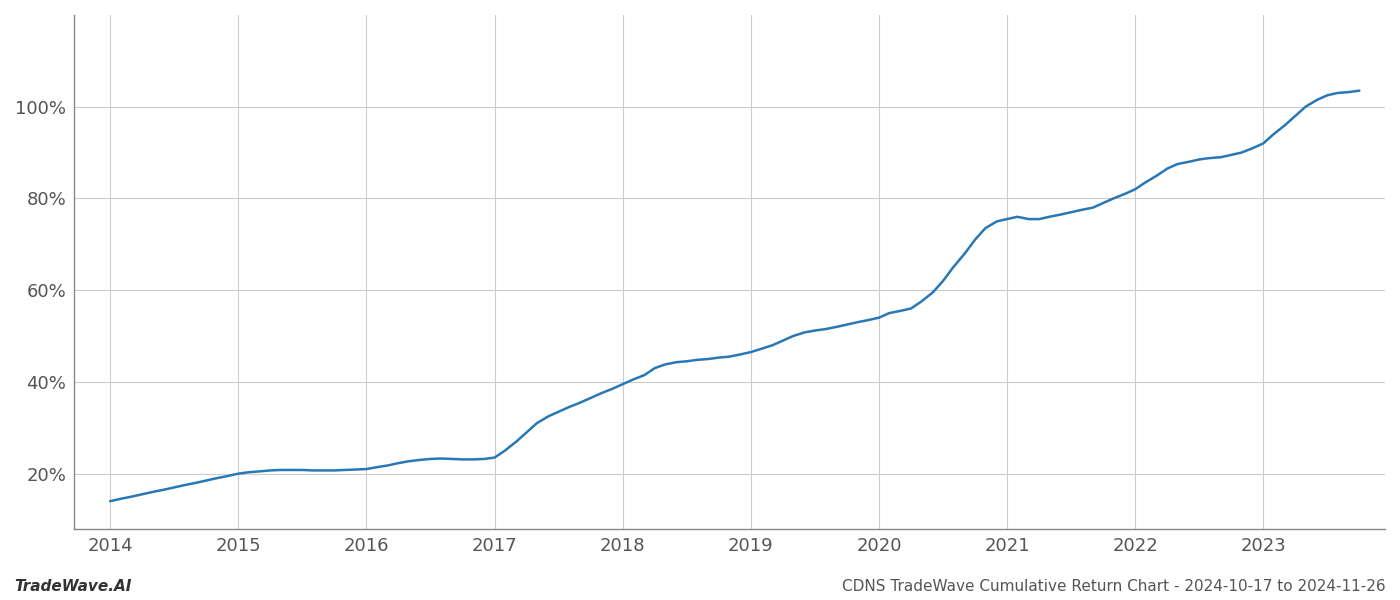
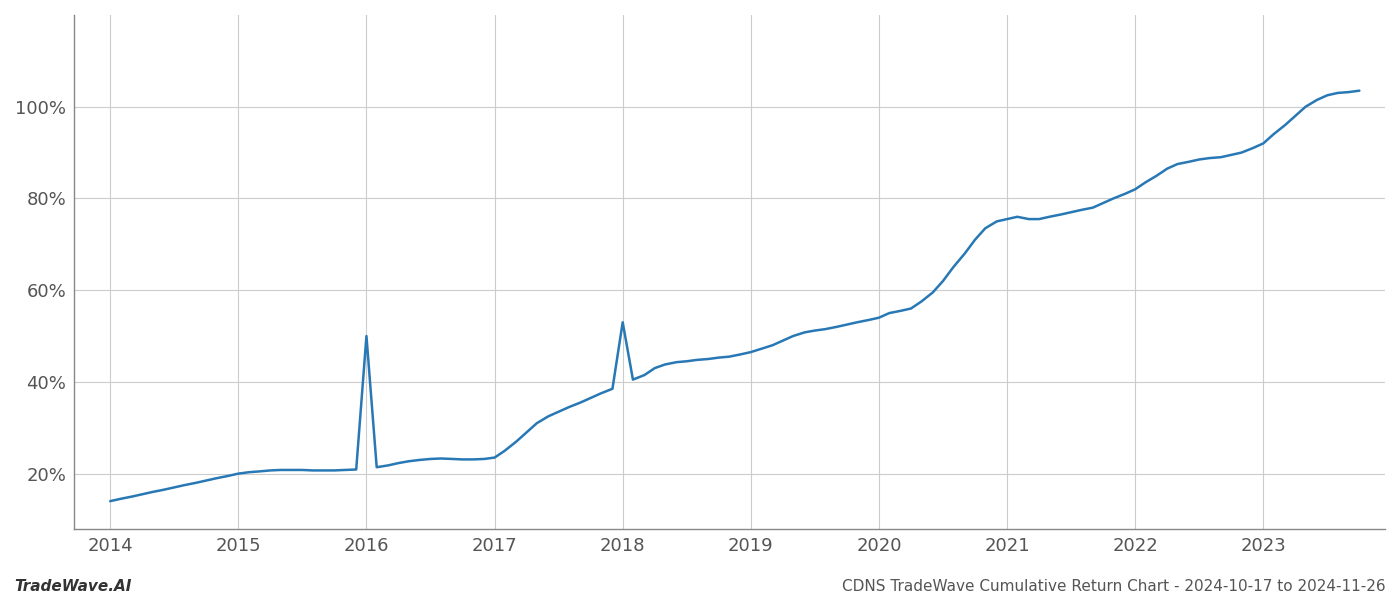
2016: 21.0% -> 50.0%
2018: 39.5% -> 53.0%
